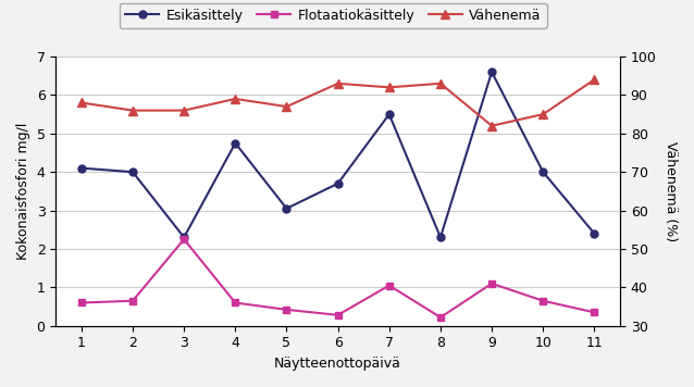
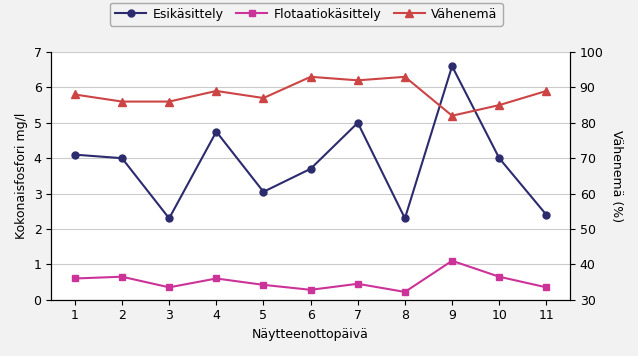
Flotaatiokäsittely/3: 2.25 -> 0.35
Esikäsittely/7: 5.50 -> 5.00
Flotaatiokäsittely/7: 1.05 -> 0.45
Vähenemä/11: 94 -> 89
